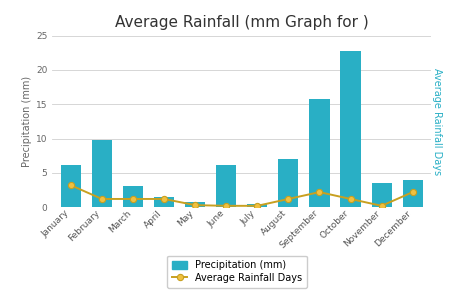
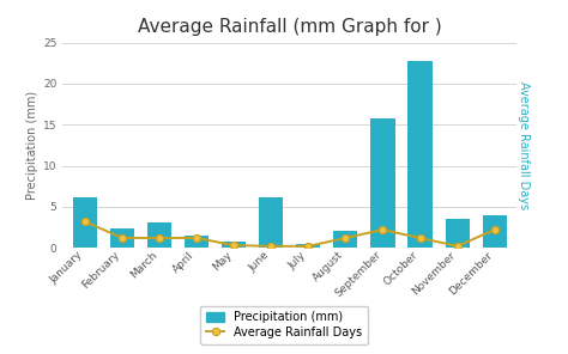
Precipitation (mm)/February: 9.8 -> 2.3
Precipitation (mm)/August: 7.0 -> 2.0
